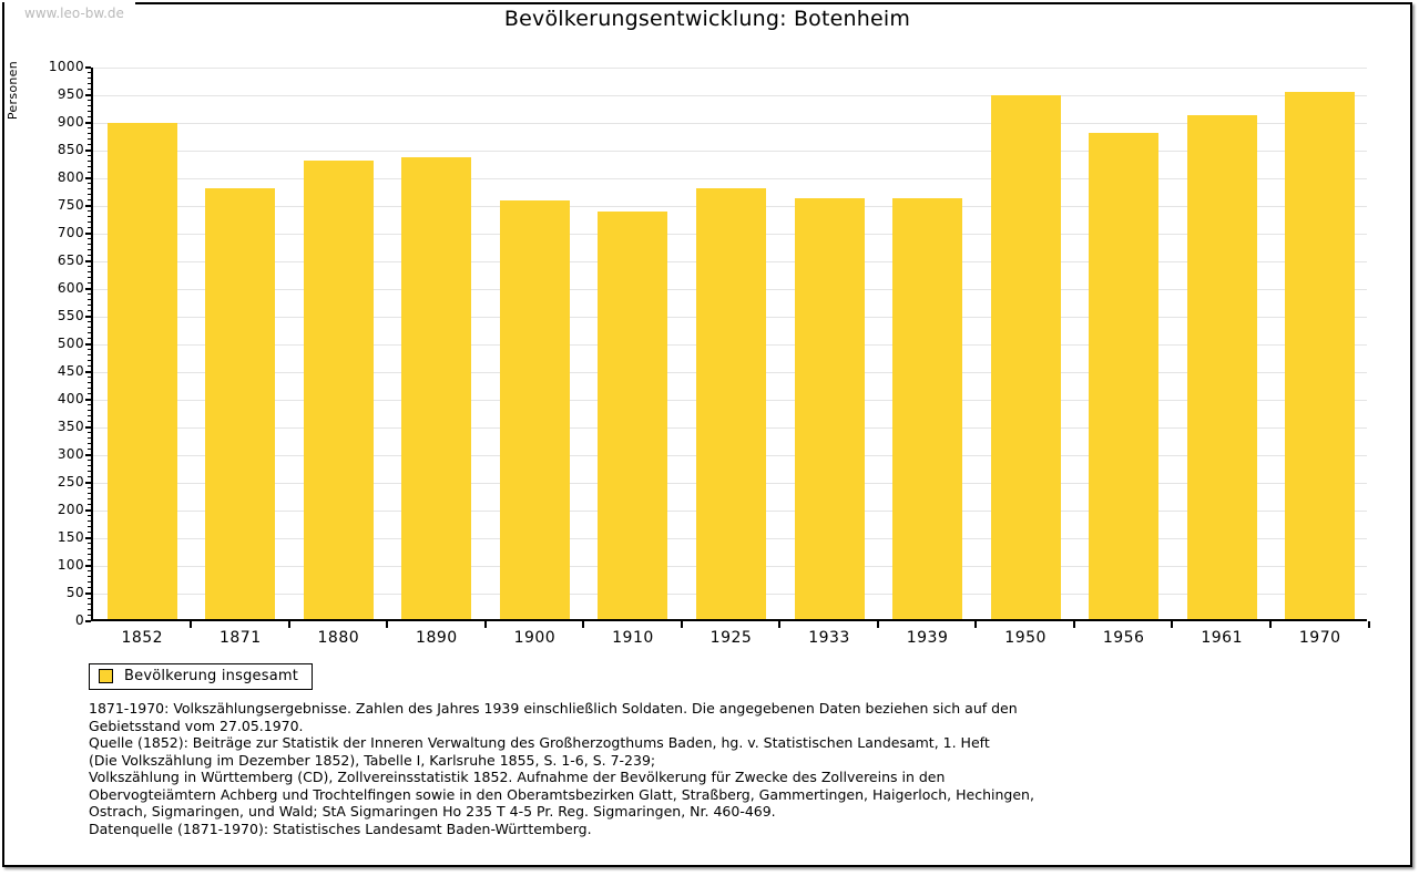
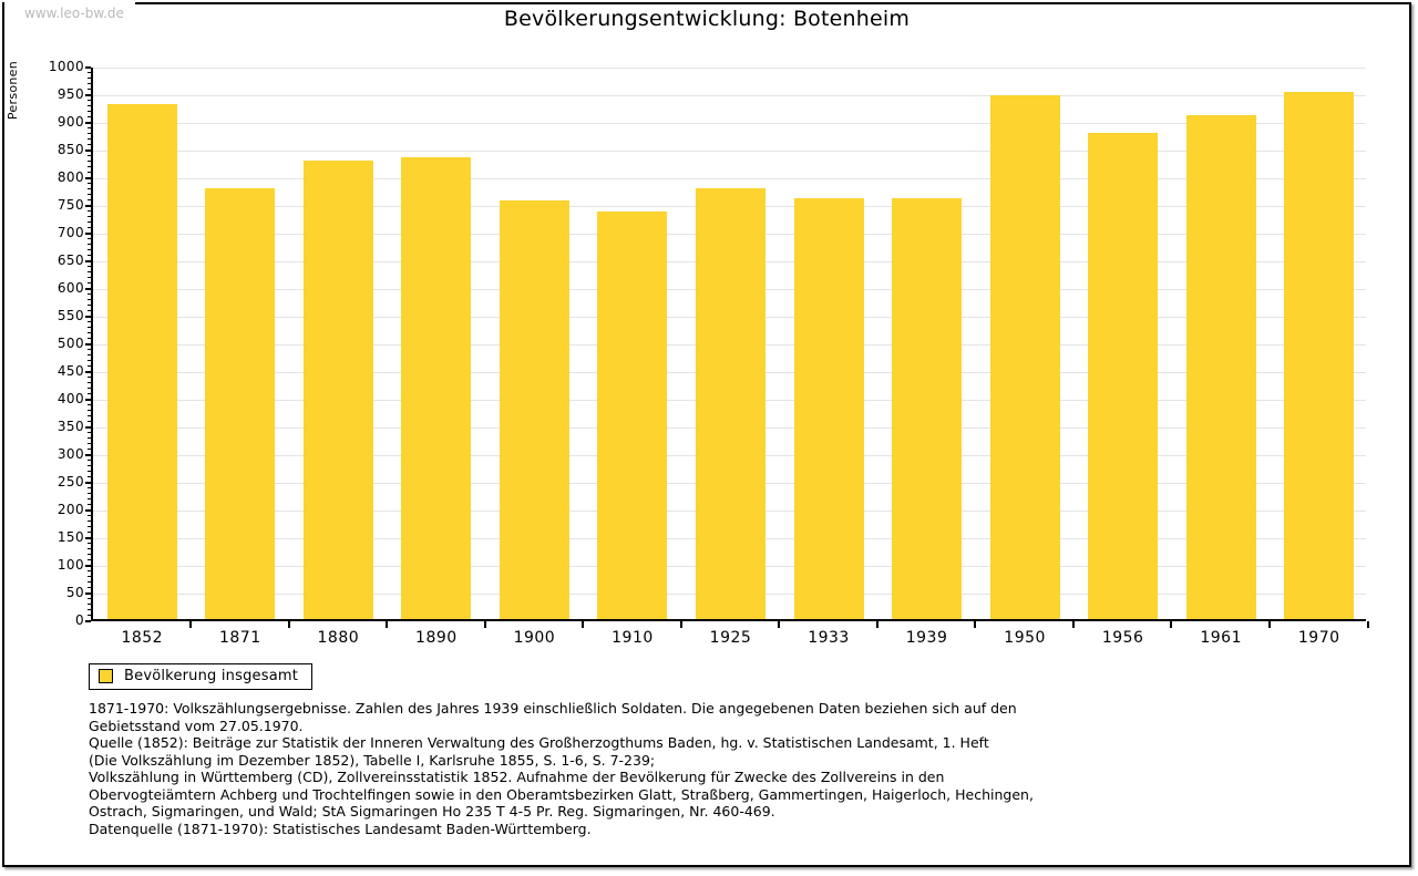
1852: 900 -> 930
